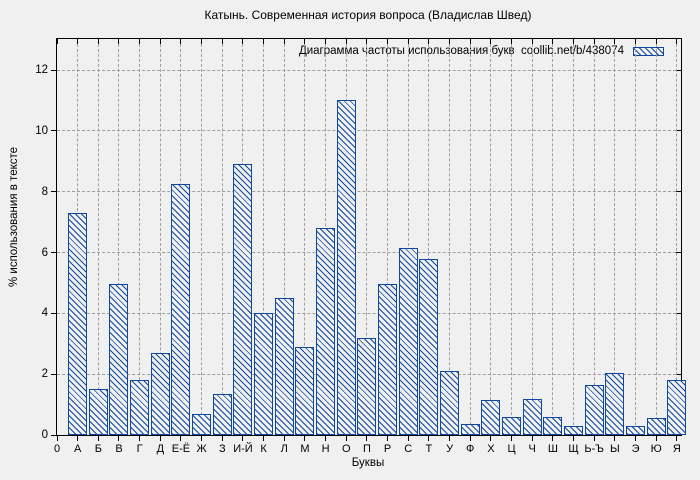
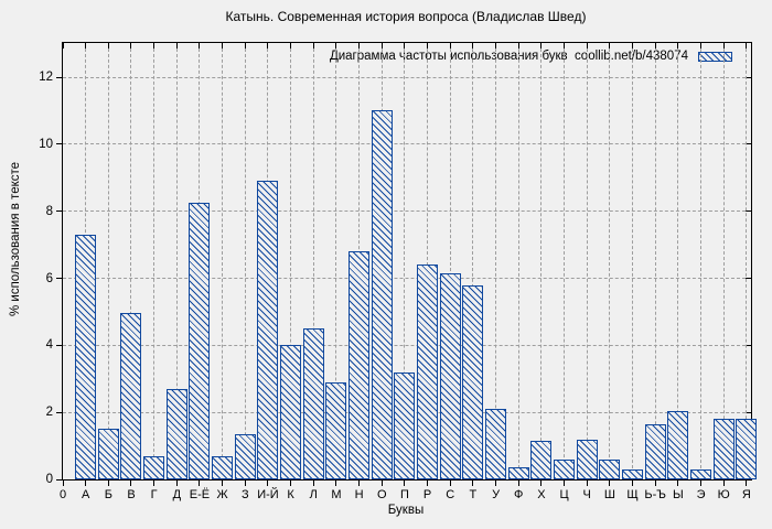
Г: 1.8 -> 0.7
Р: 5.0 -> 6.4
Ю: 0.6 -> 1.8
